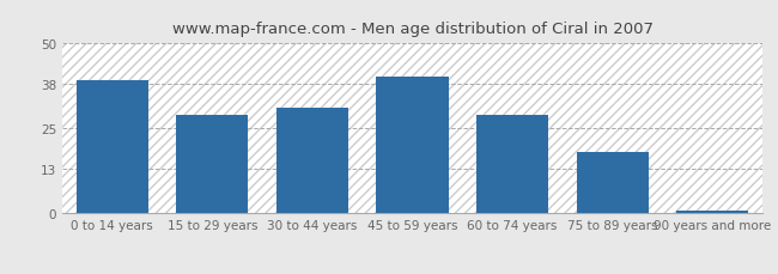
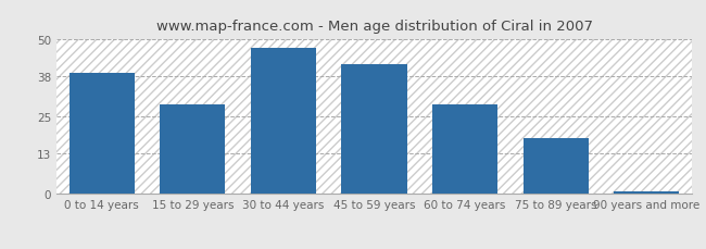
30 to 44 years: 31 -> 47
45 to 59 years: 40 -> 42
